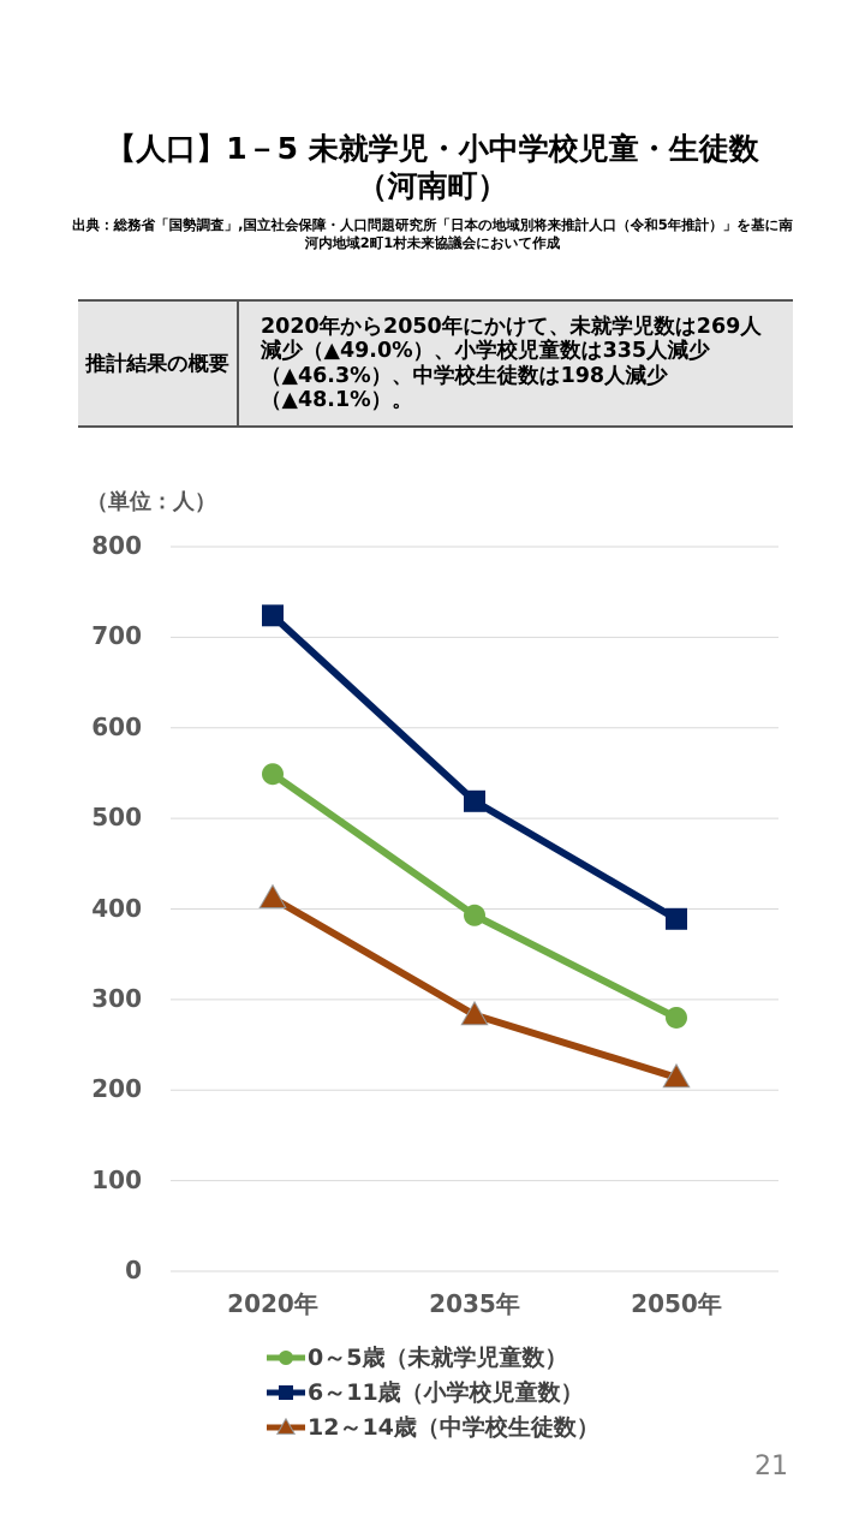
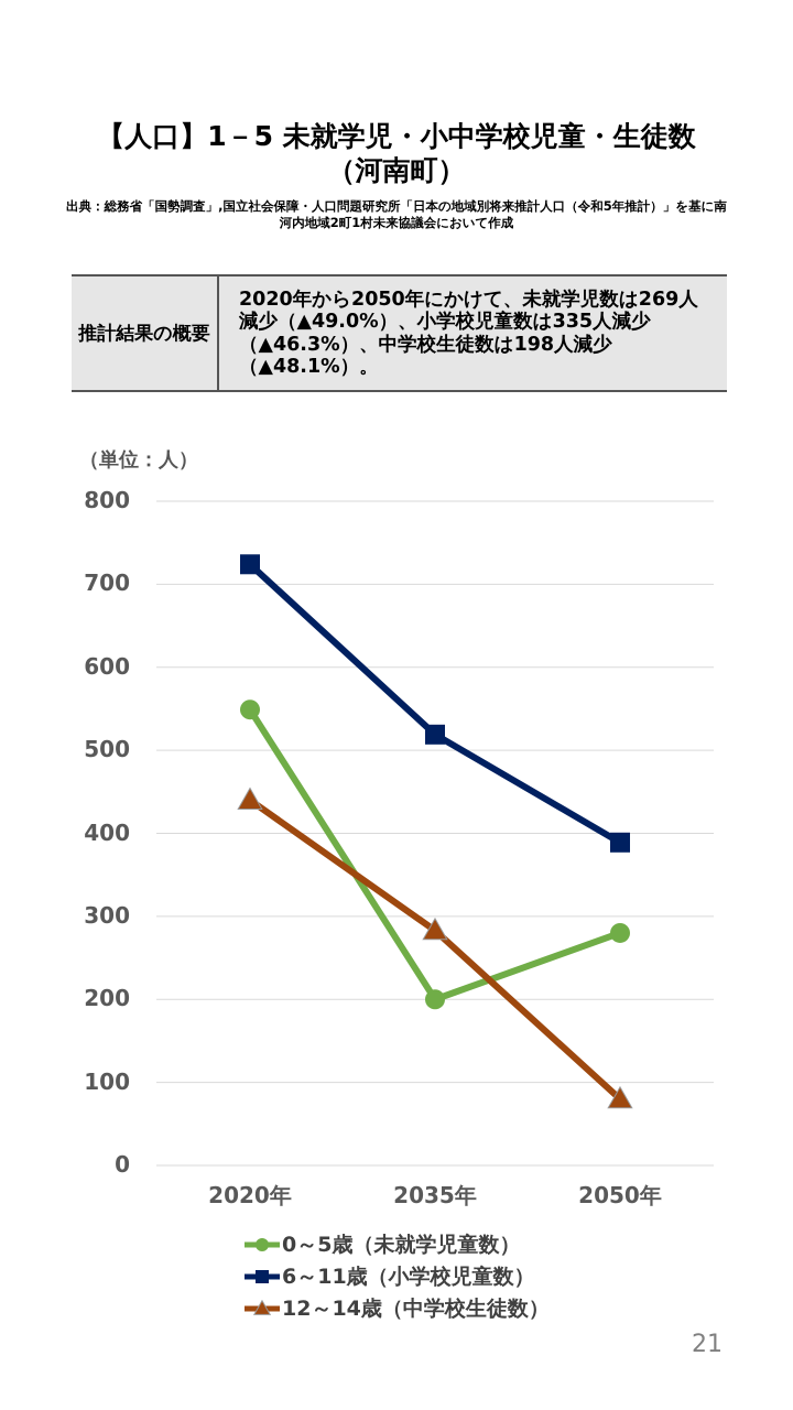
12～14歳（中学校生徒数）/2020年: 410 -> 440
0～5歳（未就学児童数）/2035年: 390 -> 200
12～14歳（中学校生徒数）/2050年: 210 -> 80
